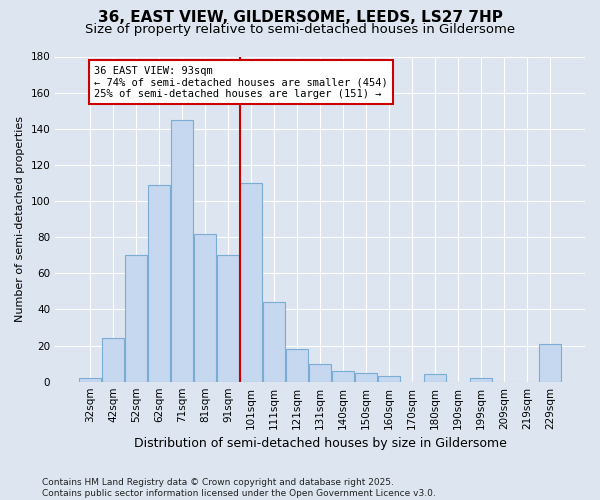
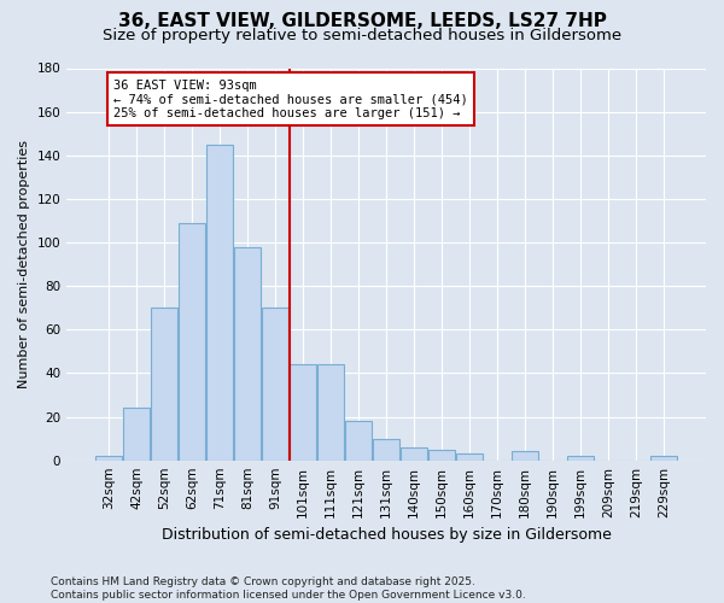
81sqm: 82 -> 98
101sqm: 110 -> 44
229sqm: 21 -> 2
